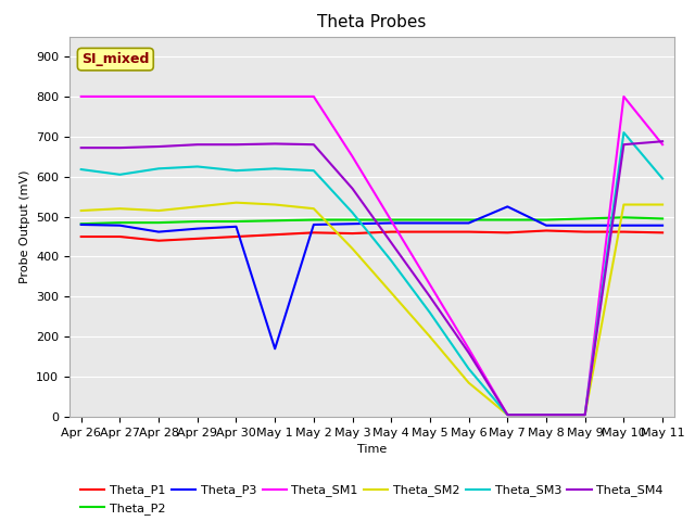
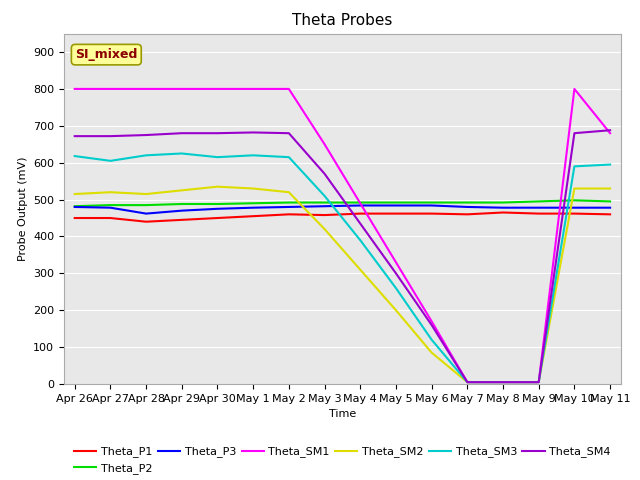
Theta_P3/May 1: 170 -> 478
Theta_P3/May 7: 525 -> 480
Theta_SM3/May 10: 710 -> 590
